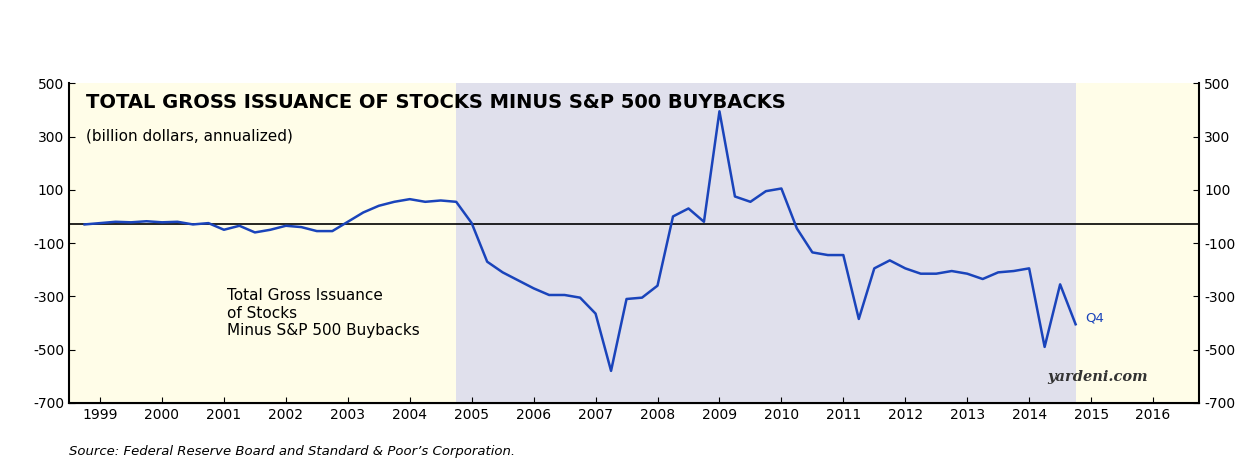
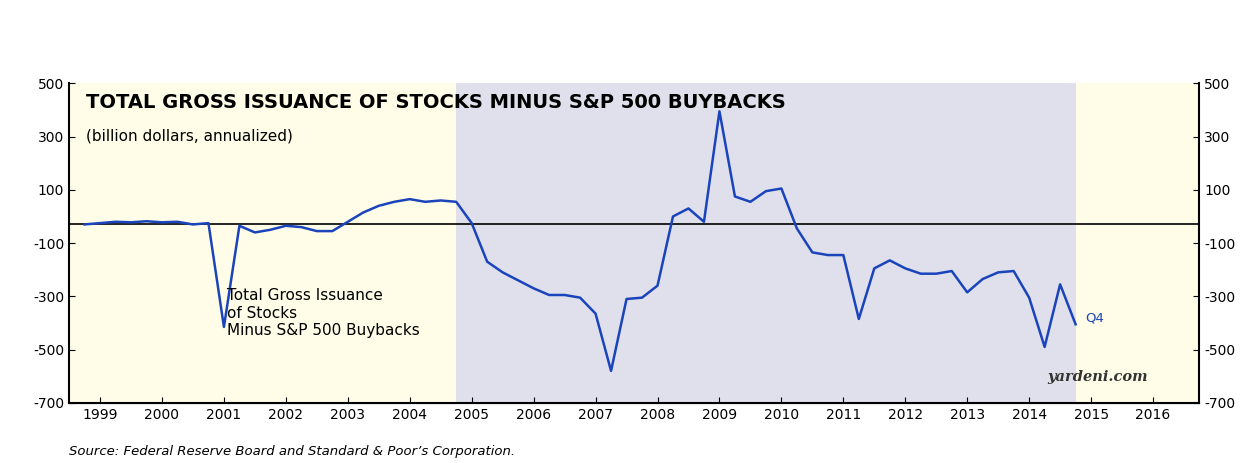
2001: -50 -> -415
2013: -215 -> -285
2014: -195 -> -305
